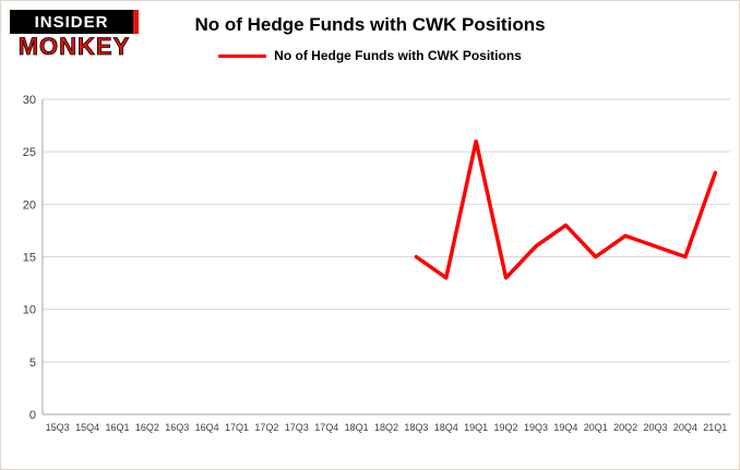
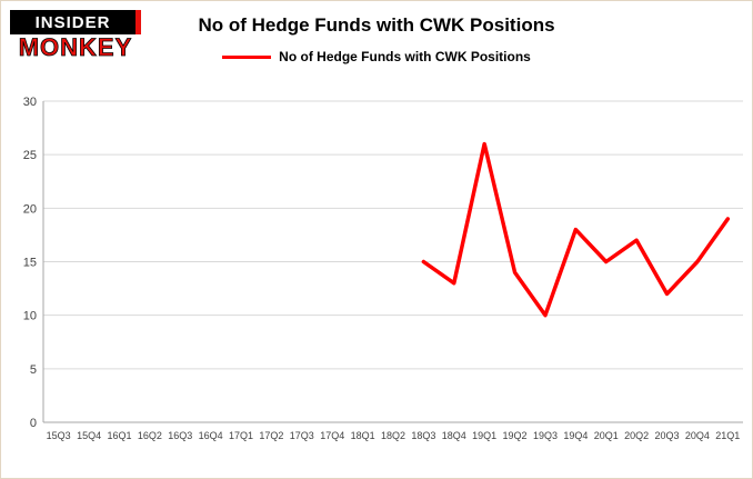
19Q2: 13 -> 14
19Q3: 16 -> 10
20Q3: 16 -> 12
21Q1: 23 -> 19
